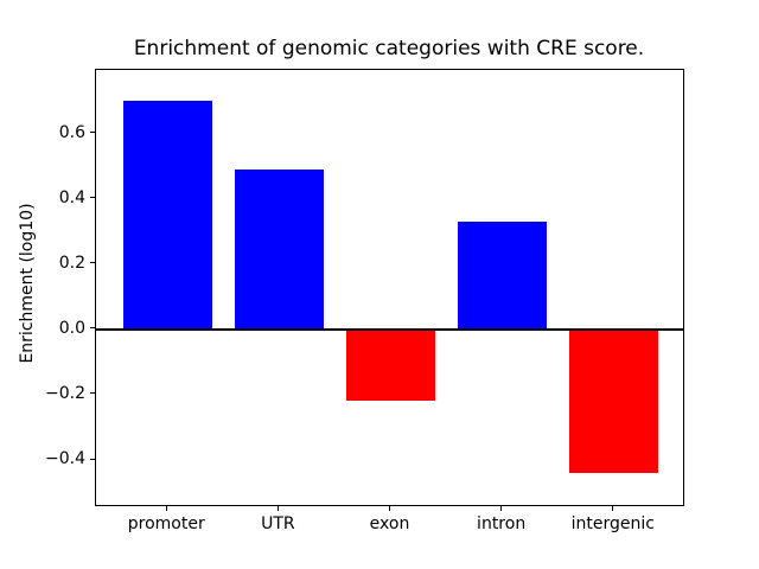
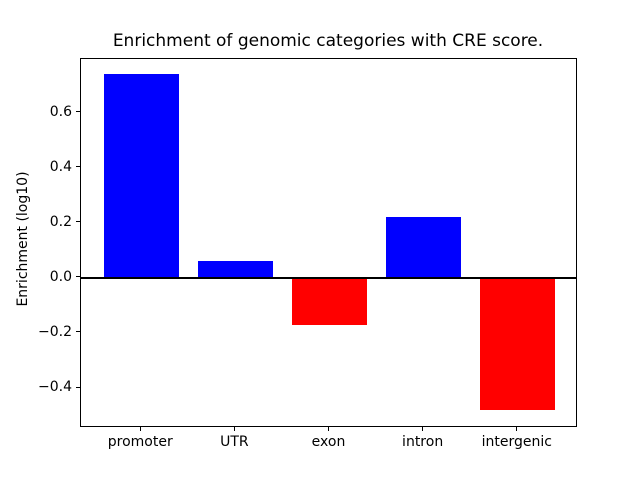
promoter: 0.70 -> 0.74
UTR: 0.49 -> 0.06
exon: -0.22 -> -0.17
intron: 0.33 -> 0.22
intergenic: -0.44 -> -0.48
